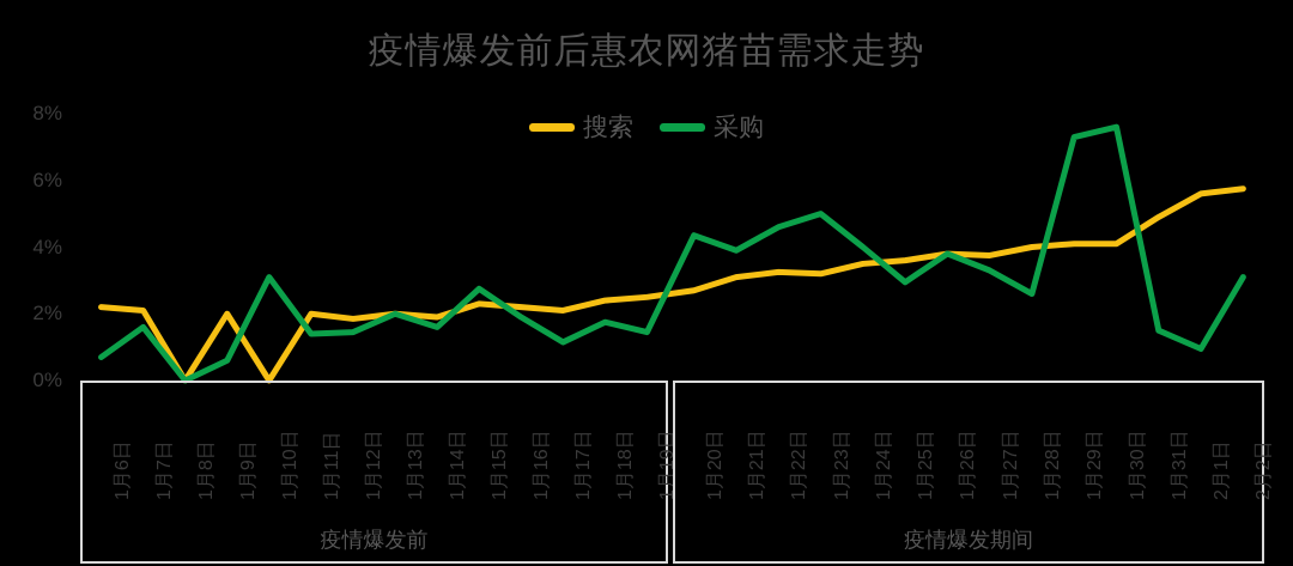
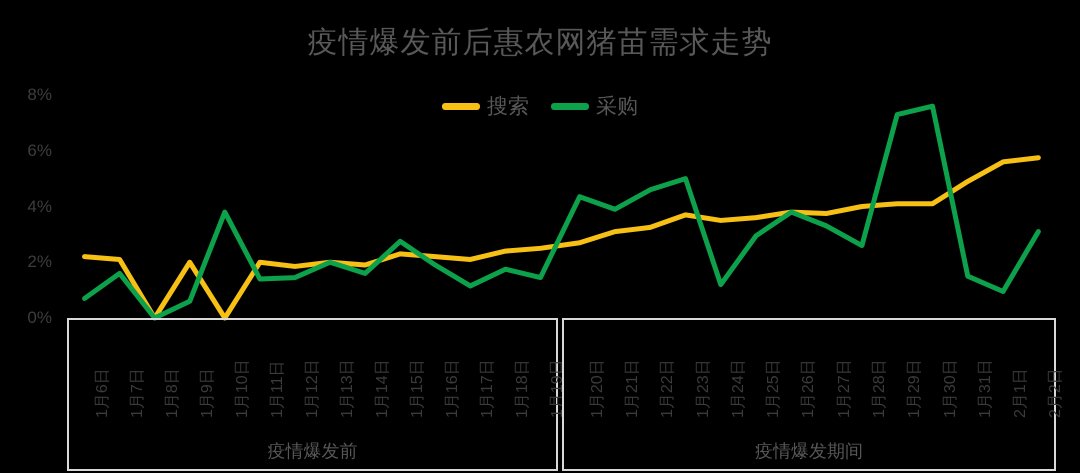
采购/1月10日: 3.1% -> 3.8%
搜索/1月23日: 3.2% -> 3.7%
采购/1月24日: 4.0% -> 1.2%
